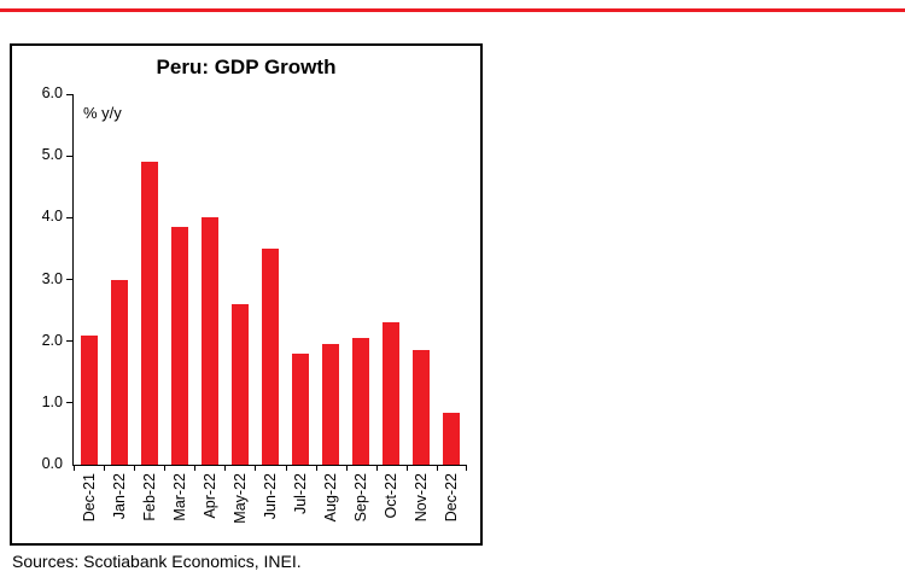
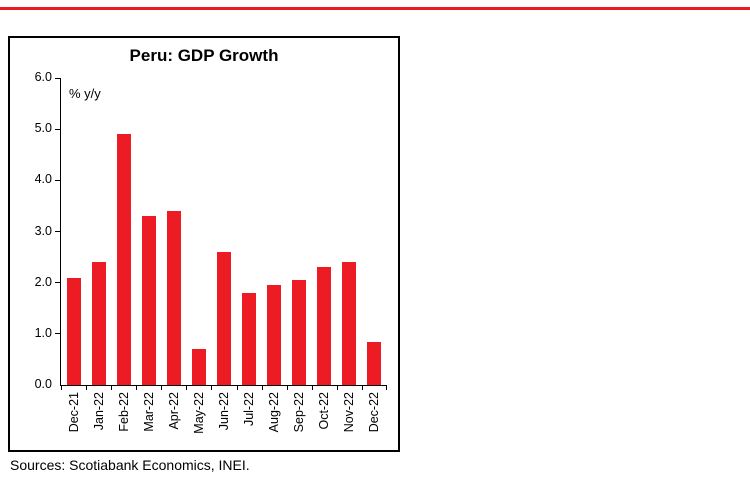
Jan-22: 3.0 -> 2.4
Mar-22: 3.9 -> 3.3
Apr-22: 4.0 -> 3.4
May-22: 2.6 -> 0.7
Jun-22: 3.5 -> 2.6
Nov-22: 1.9 -> 2.4
